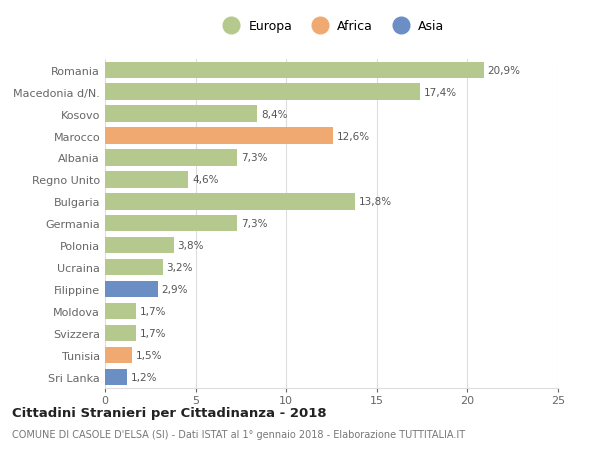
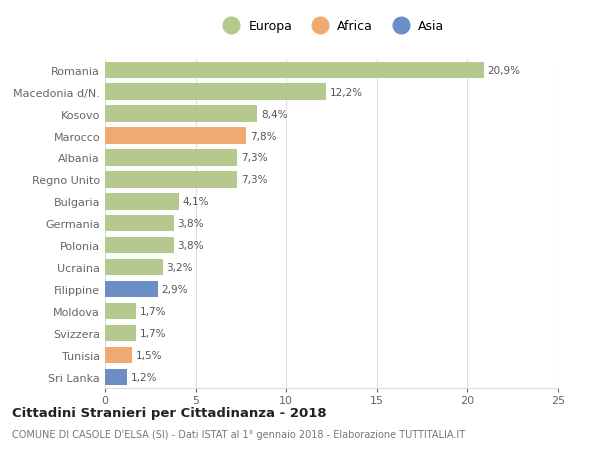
Macedonia d/N.: 17,4% -> 12,2%
Marocco: 12,6% -> 7,8%
Regno Unito: 4,6% -> 7,3%
Bulgaria: 13,8% -> 4,1%
Germania: 7,3% -> 3,8%
